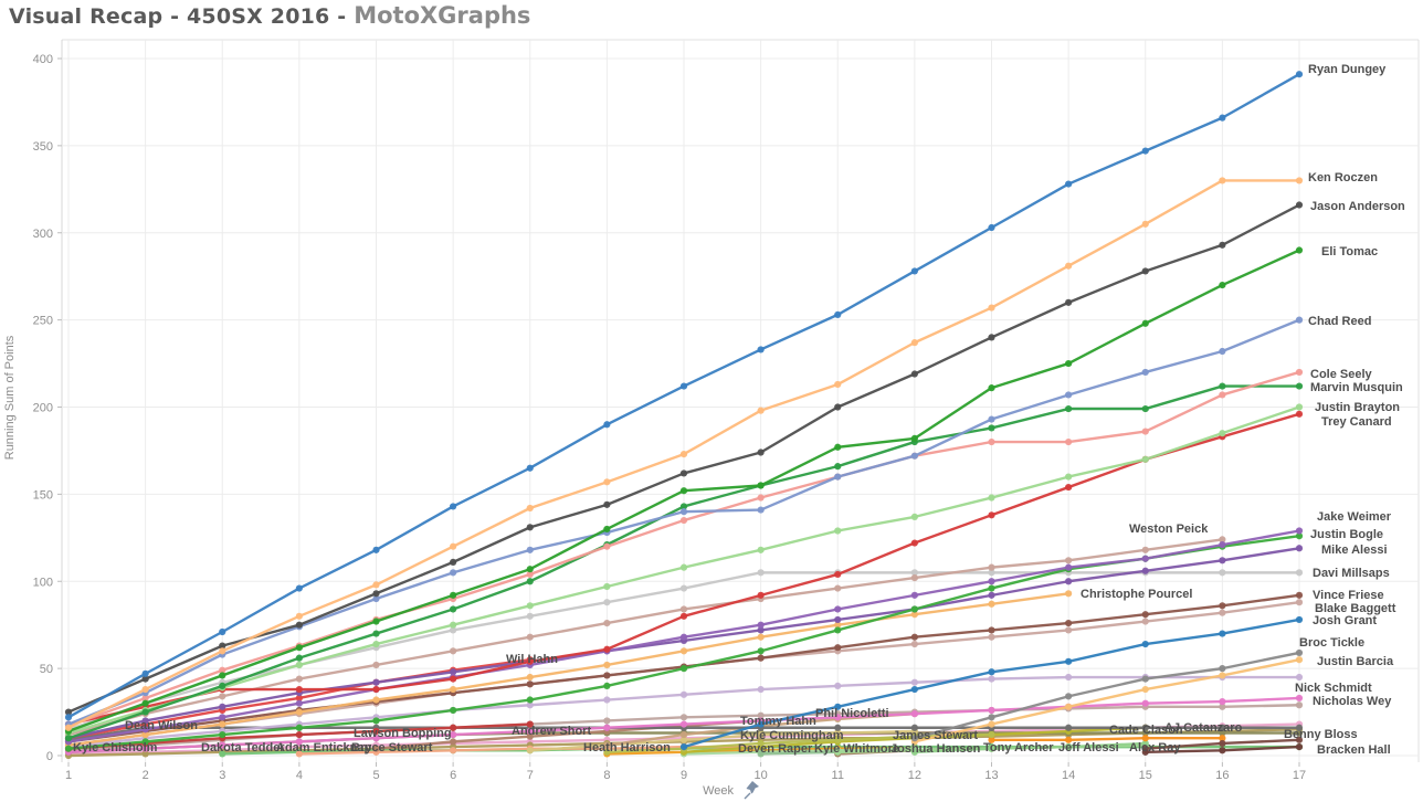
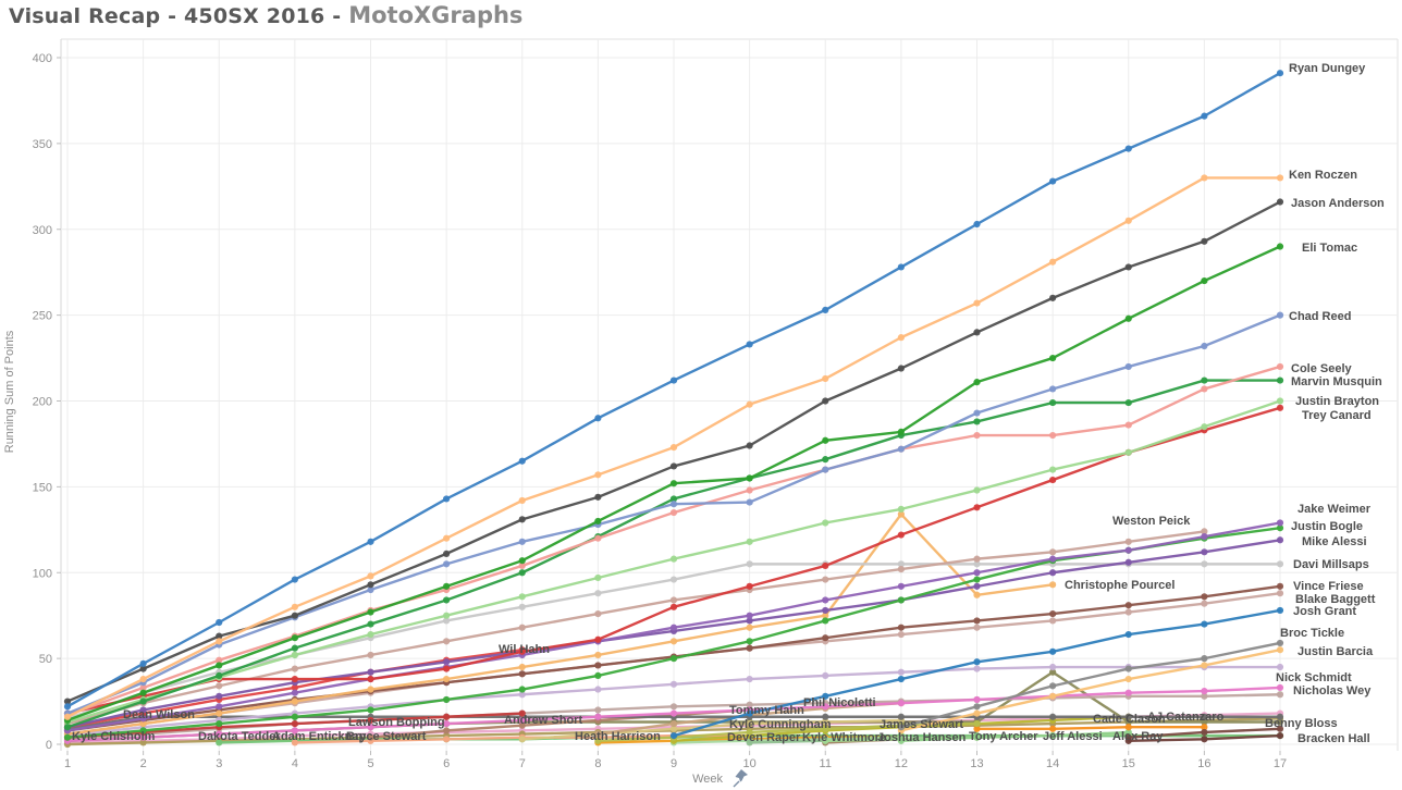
Christophe Pourcel/12: 81 -> 134
Lawson Bopping/14: 13 -> 42
